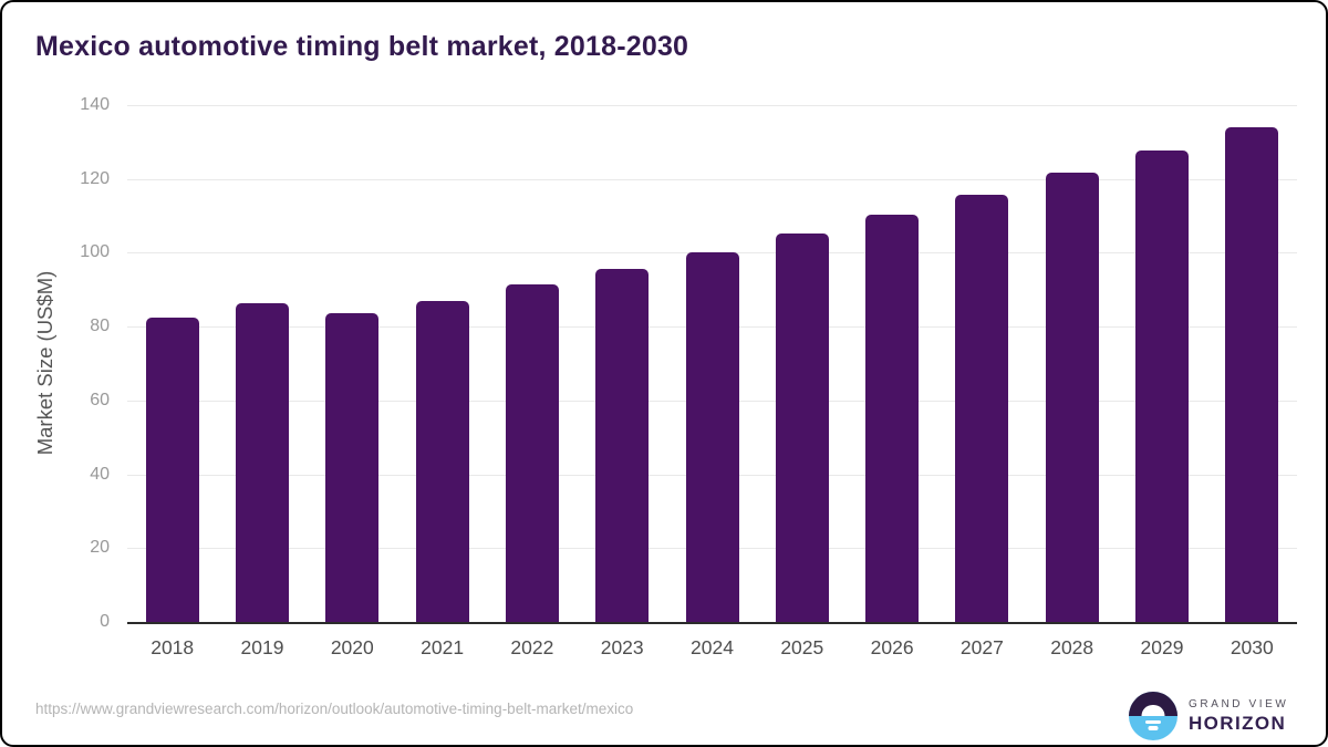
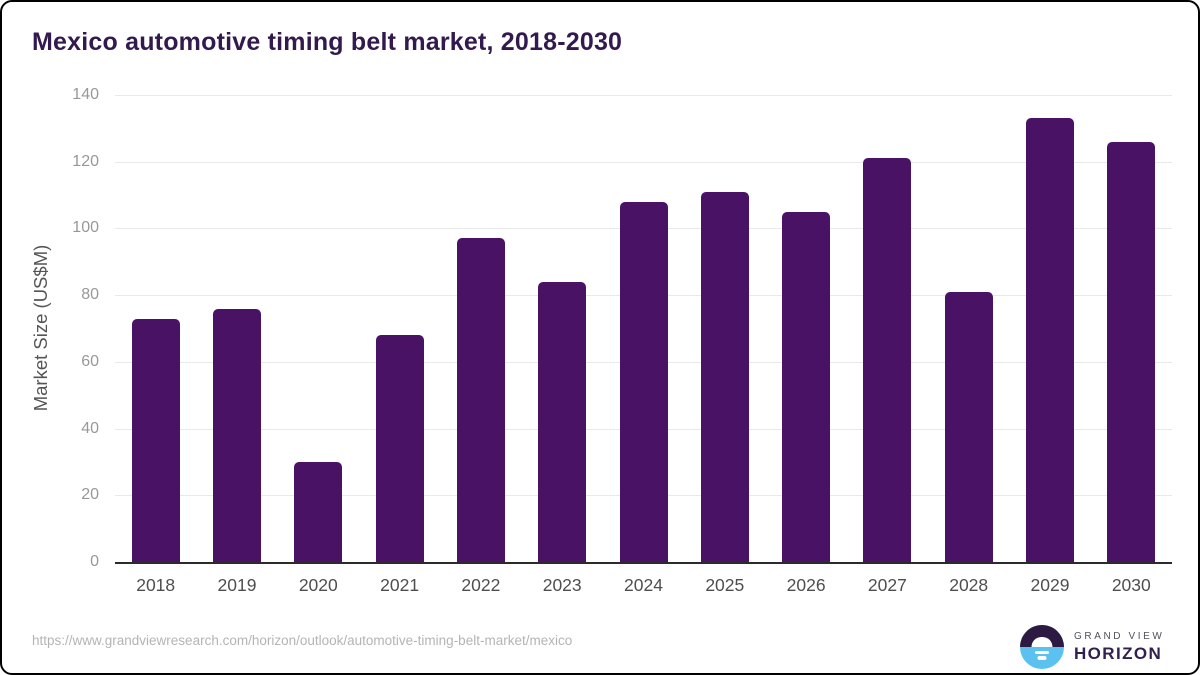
2018: 82 -> 73
2019: 86 -> 76
2020: 84 -> 30
2021: 87 -> 68
2022: 91 -> 97
2023: 96 -> 84
2024: 100 -> 108
2025: 105 -> 111
2026: 110 -> 105
2027: 116 -> 121
2028: 122 -> 81
2029: 128 -> 133
2030: 134 -> 126
